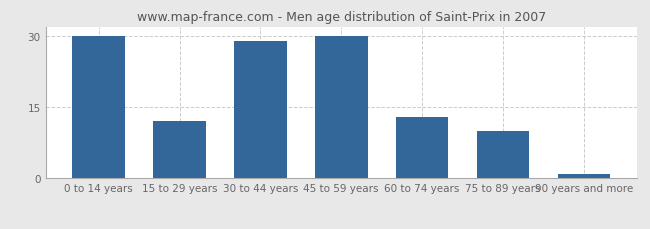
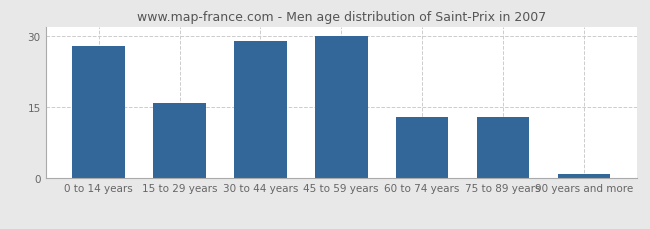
0 to 14 years: 30 -> 28
15 to 29 years: 12 -> 16
75 to 89 years: 10 -> 13
